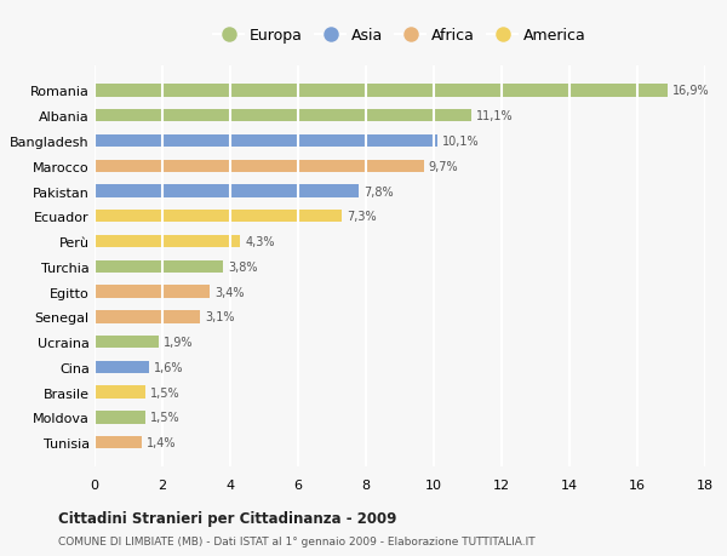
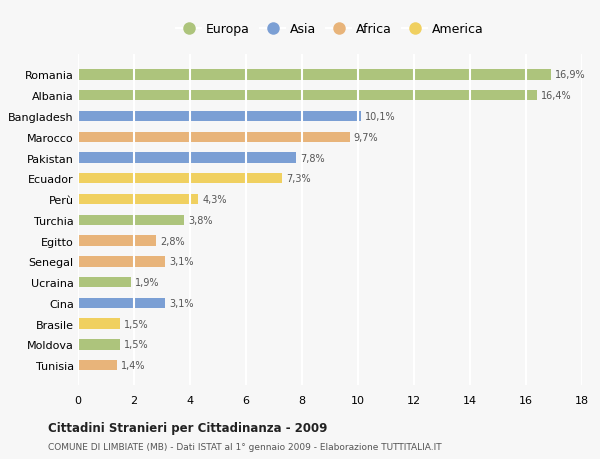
Albania: 11,1% -> 16,4%
Egitto: 3,4% -> 2,8%
Cina: 1,6% -> 3,1%
